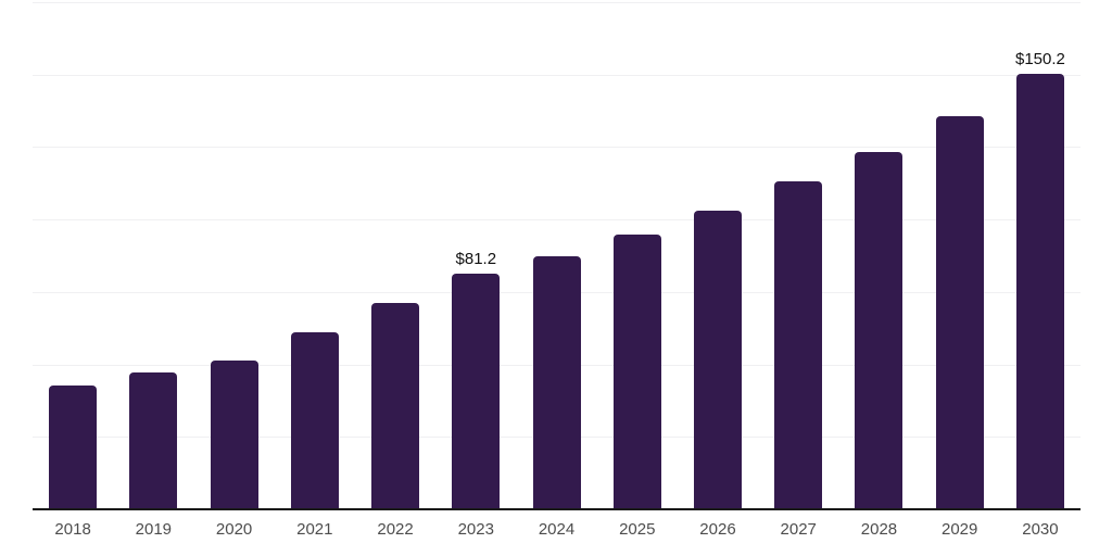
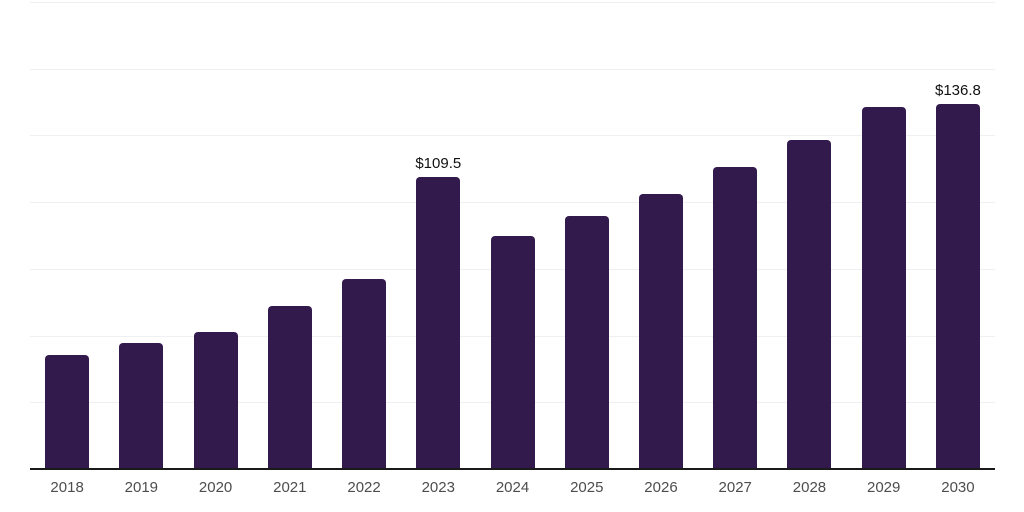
2023: $81.2 -> $109.5
2030: $150.2 -> $136.8
